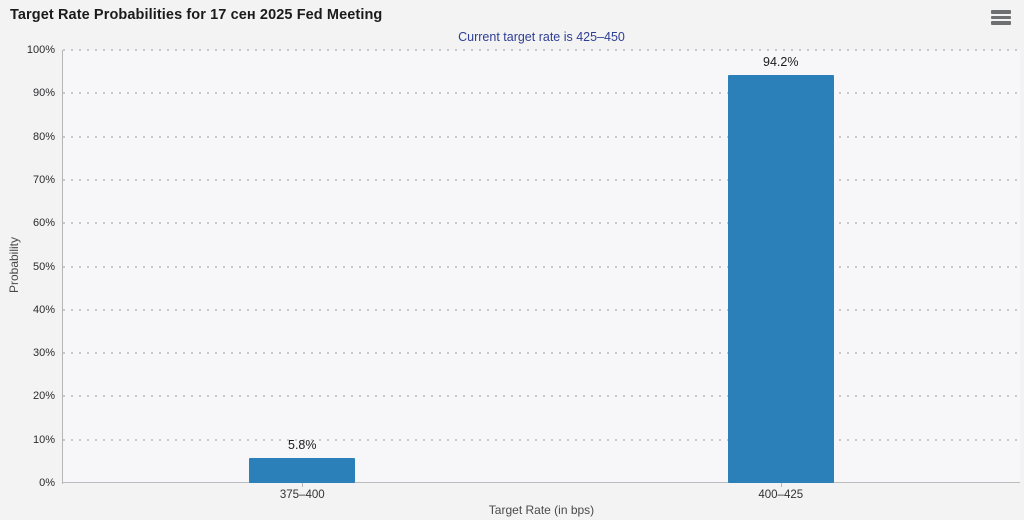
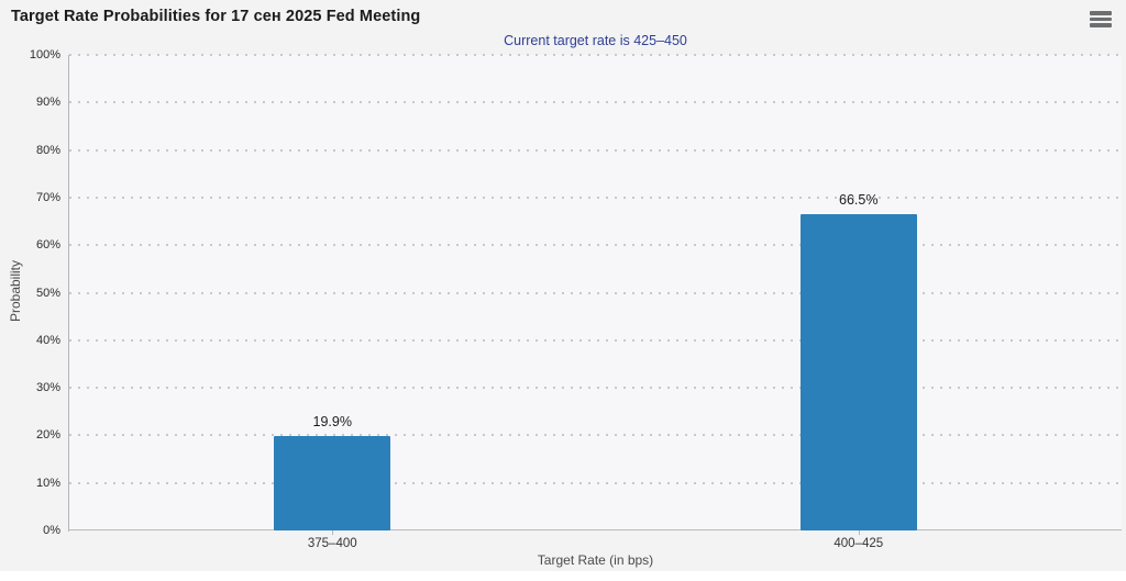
375–400: 5.8% -> 19.9%
400–425: 94.2% -> 66.5%
